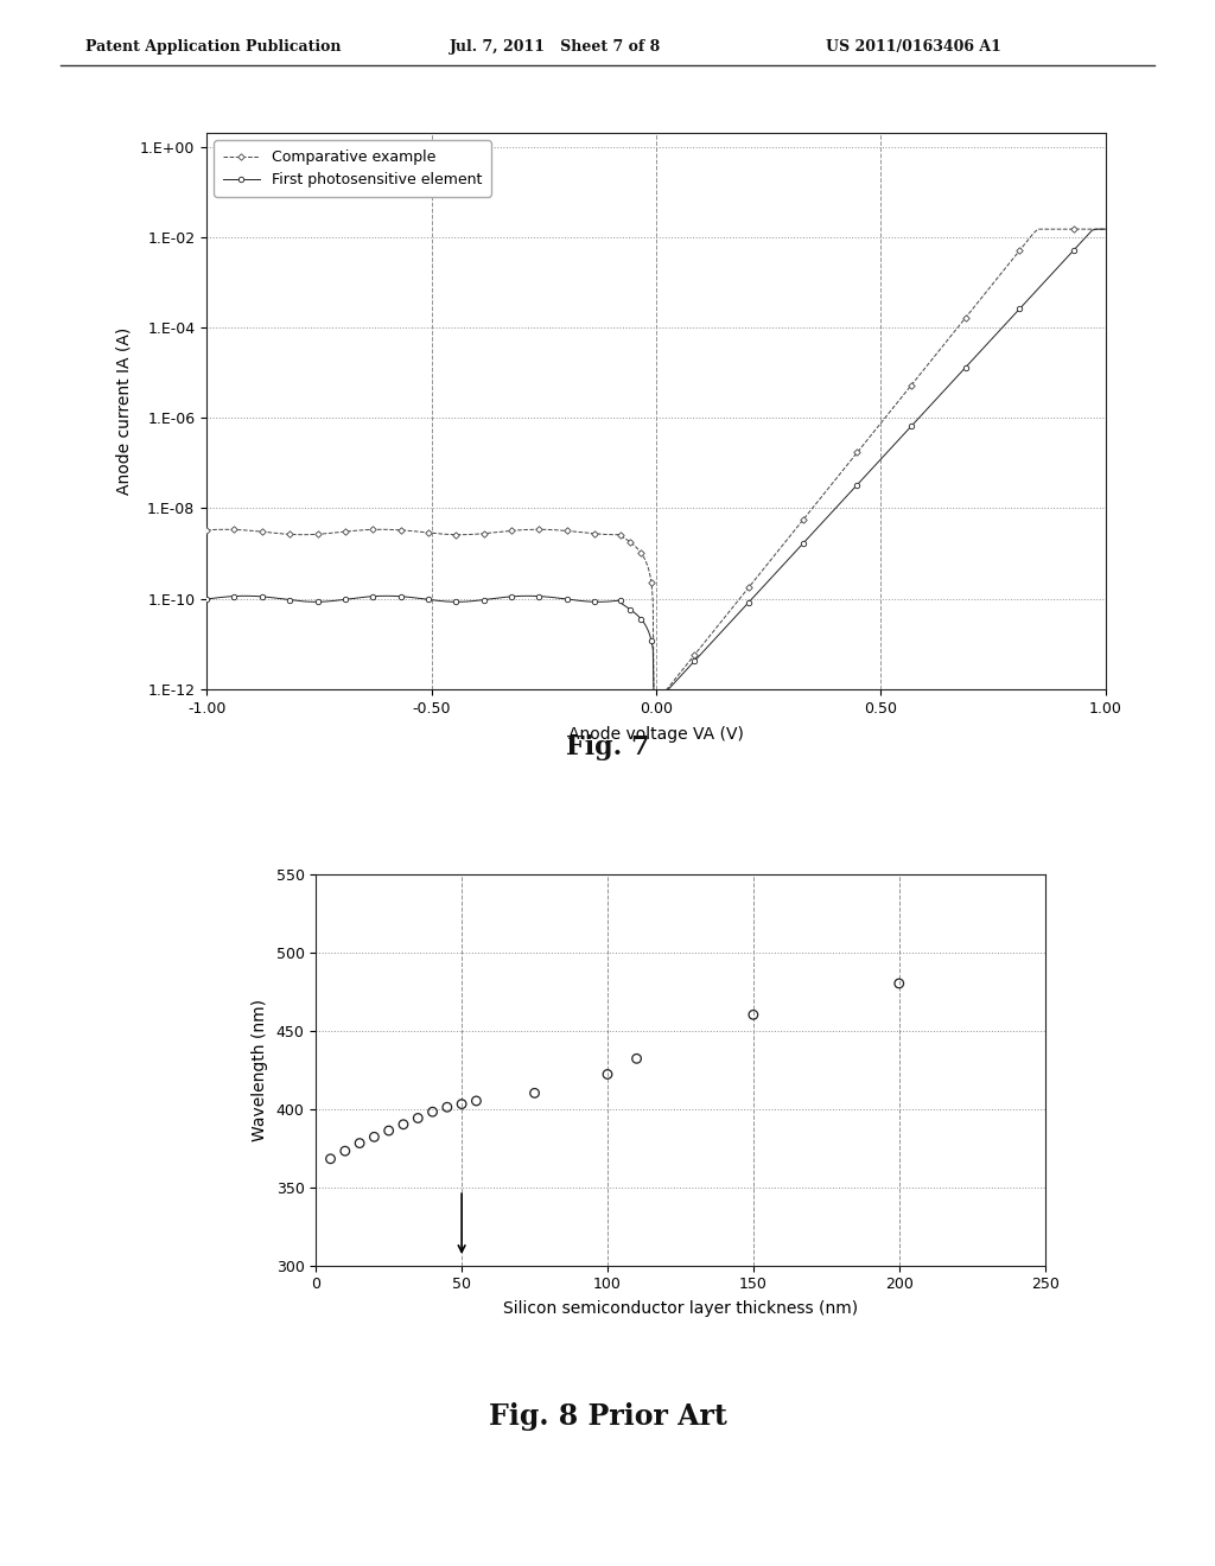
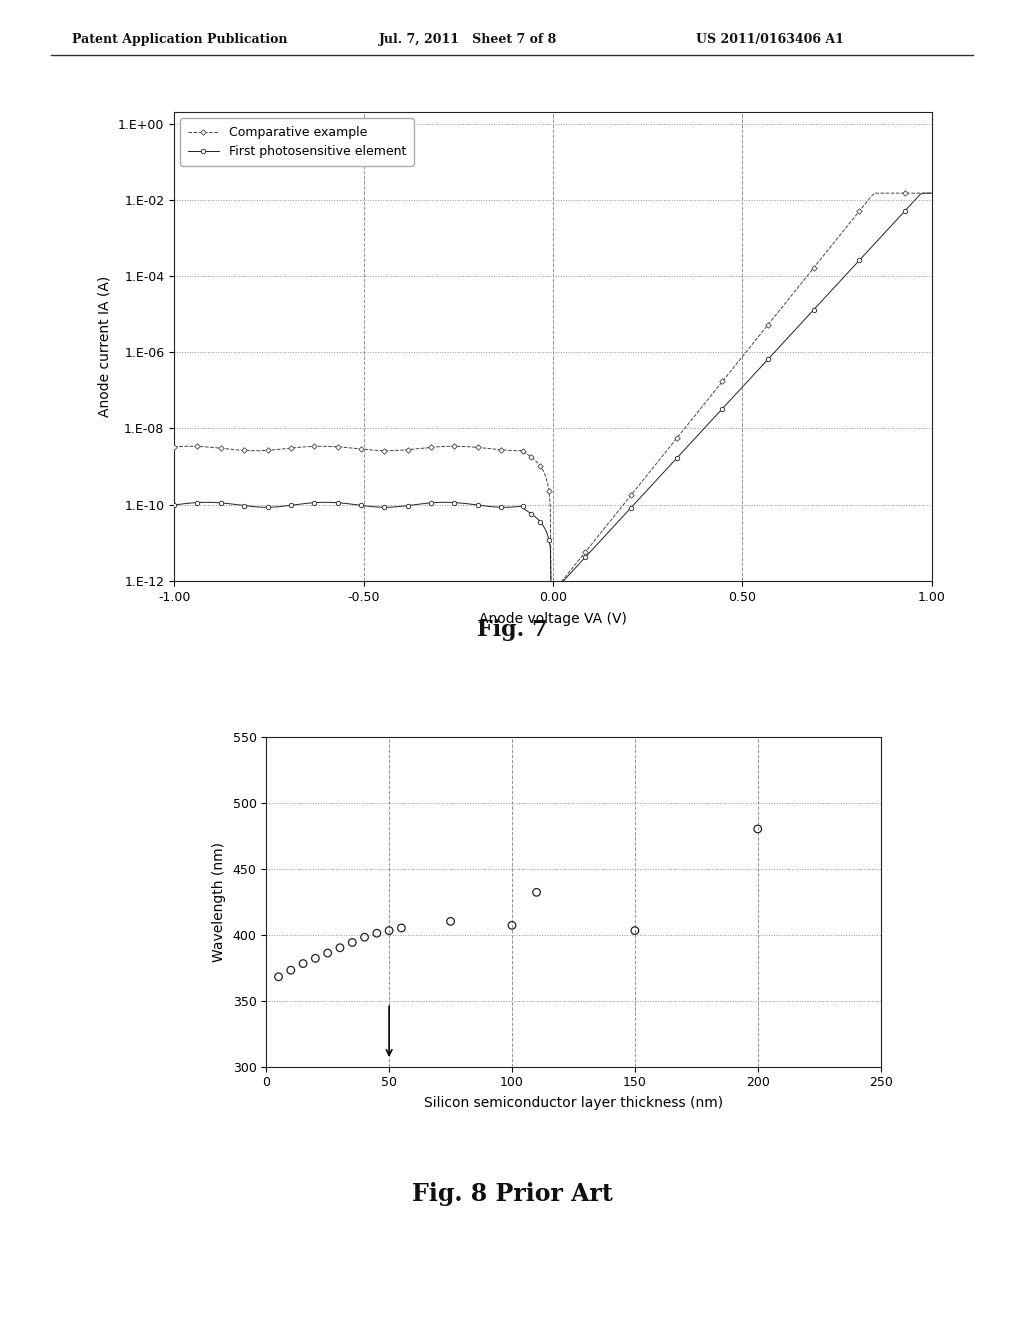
100: 422 -> 407
150: 460 -> 403
